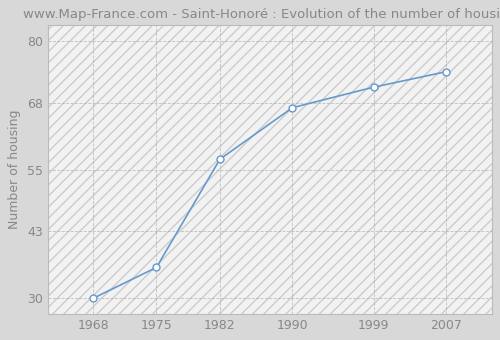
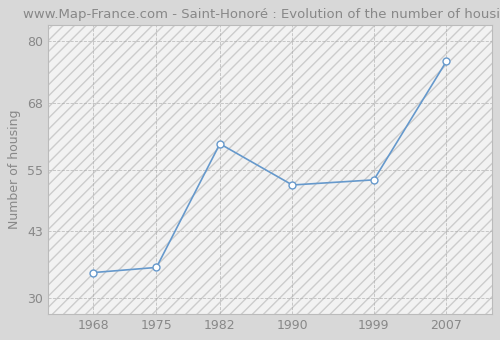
1968: 30 -> 35
1982: 57 -> 60
1990: 67 -> 52
1999: 71 -> 53
2007: 74 -> 76
